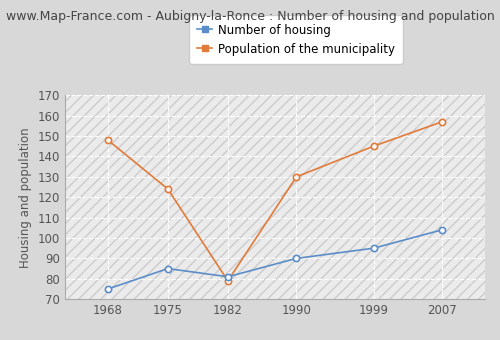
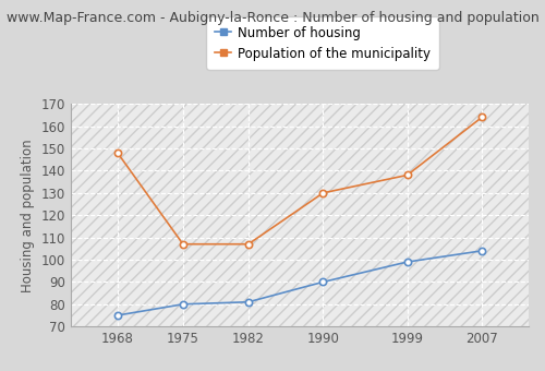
Number of housing/1975: 85 -> 80
Population of the municipality/1975: 124 -> 107
Population of the municipality/1982: 79 -> 107
Number of housing/1999: 95 -> 99
Population of the municipality/1999: 145 -> 138
Population of the municipality/2007: 157 -> 164
